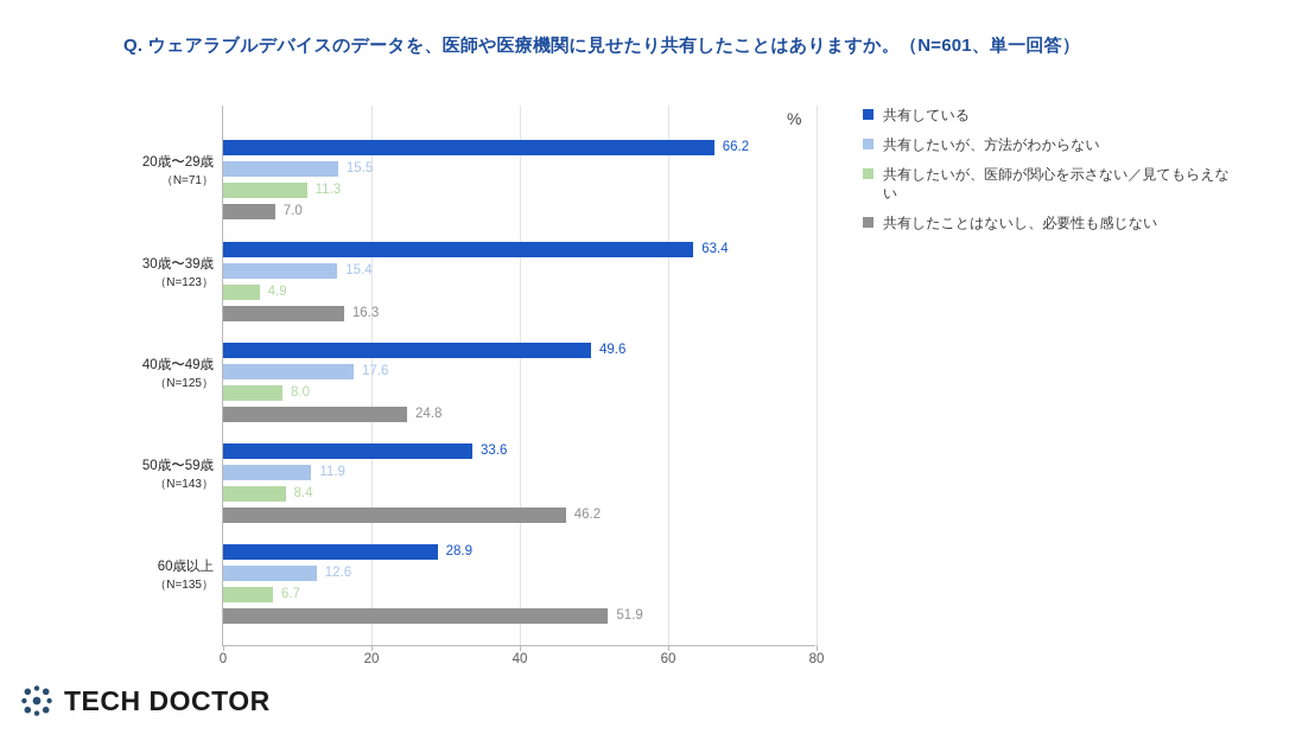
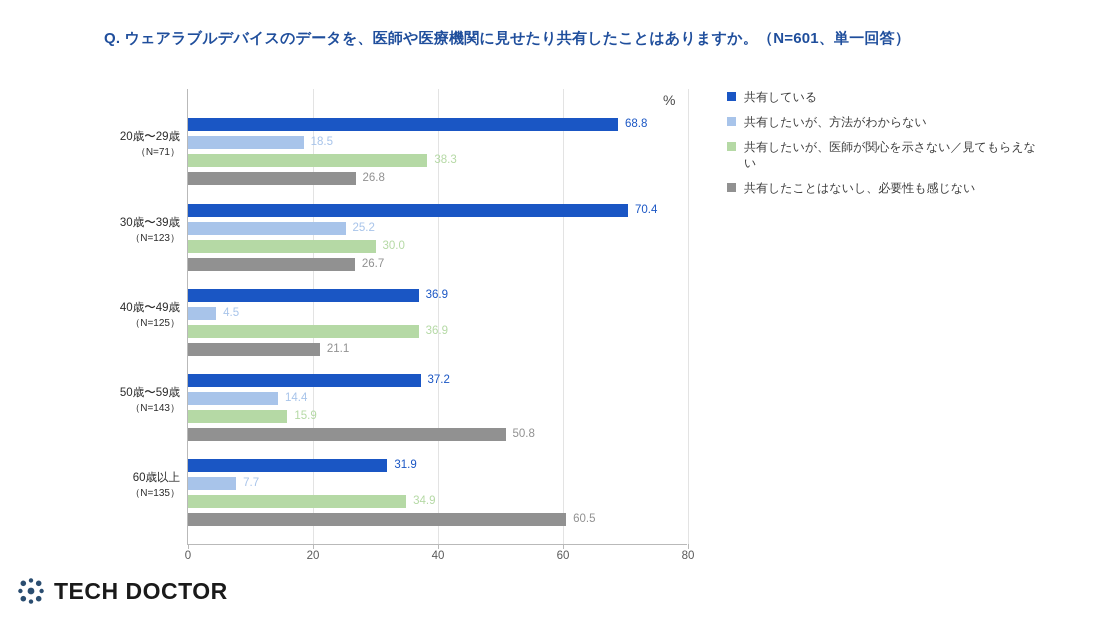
共有している/20歳〜29歳: 66.2 -> 68.8
共有したいが、方法がわからない/20歳〜29歳: 15.5 -> 18.5
共有したいが、医師が関心を示さない／見てもらえない/20歳〜29歳: 11.3 -> 38.3
共有したことはないし、必要性も感じない/20歳〜29歳: 7.0 -> 26.8
共有している/30歳〜39歳: 63.4 -> 70.4
共有したいが、方法がわからない/30歳〜39歳: 15.4 -> 25.2
共有したいが、医師が関心を示さない／見てもらえない/30歳〜39歳: 4.9 -> 30.0
共有したことはないし、必要性も感じない/30歳〜39歳: 16.3 -> 26.7
共有している/40歳〜49歳: 49.6 -> 36.9
共有したいが、方法がわからない/40歳〜49歳: 17.6 -> 4.5
共有したいが、医師が関心を示さない／見てもらえない/40歳〜49歳: 8.0 -> 36.9
共有したことはないし、必要性も感じない/40歳〜49歳: 24.8 -> 21.1
共有している/50歳〜59歳: 33.6 -> 37.2
共有したいが、方法がわからない/50歳〜59歳: 11.9 -> 14.4
共有したいが、医師が関心を示さない／見てもらえない/50歳〜59歳: 8.4 -> 15.9
共有したことはないし、必要性も感じない/50歳〜59歳: 46.2 -> 50.8
共有している/60歳以上: 28.9 -> 31.9
共有したいが、方法がわからない/60歳以上: 12.6 -> 7.7
共有したいが、医師が関心を示さない／見てもらえない/60歳以上: 6.7 -> 34.9
共有したことはないし、必要性も感じない/60歳以上: 51.9 -> 60.5
